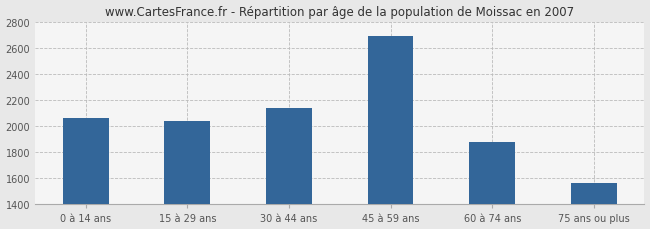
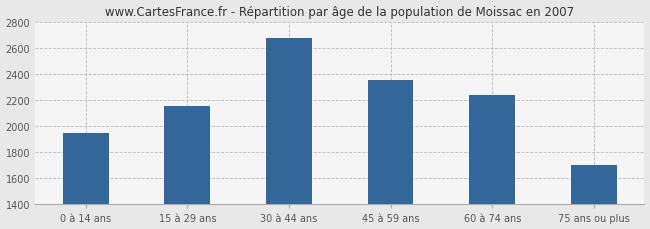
0 à 14 ans: 2060 -> 1950
15 à 29 ans: 2040 -> 2150
30 à 44 ans: 2140 -> 2670
45 à 59 ans: 2690 -> 2350
60 à 74 ans: 1880 -> 2240
75 ans ou plus: 1560 -> 1700
